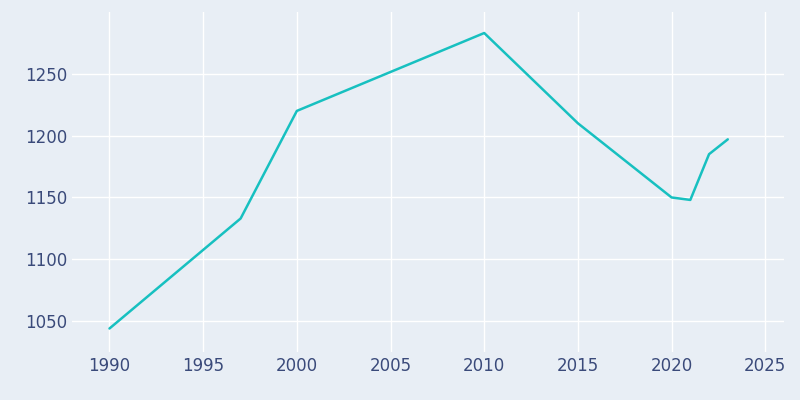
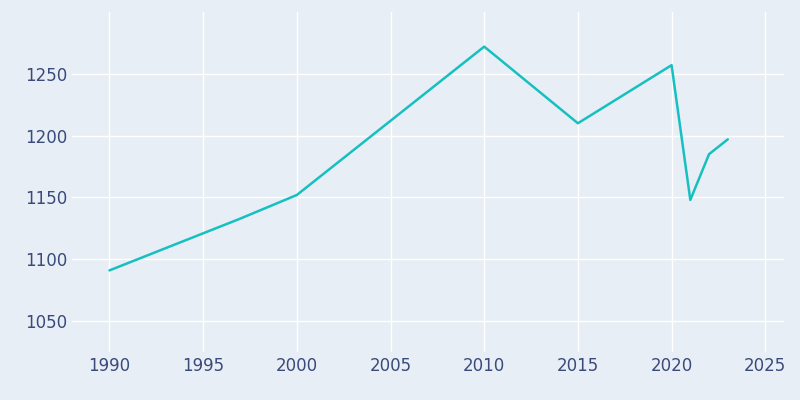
1990: 1044 -> 1091
2000: 1220 -> 1152
2010: 1283 -> 1272
2020: 1150 -> 1257
